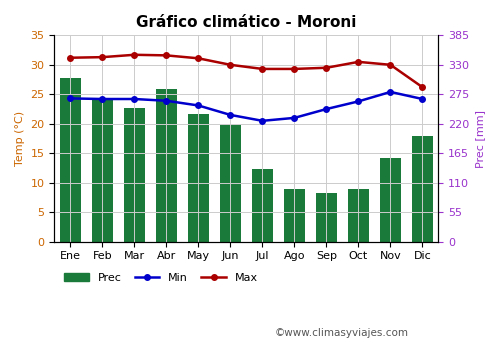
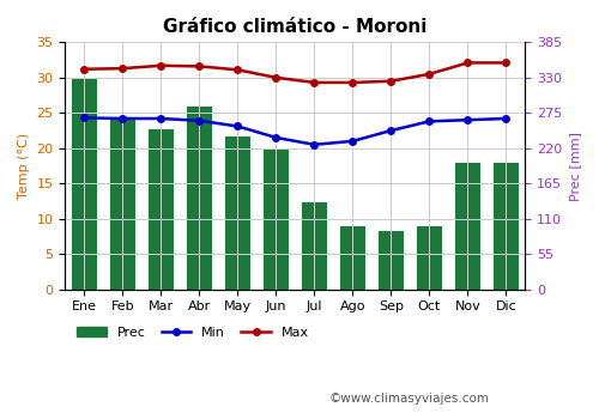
Prec/Ene: 306 -> 330
Prec/Nov: 156 -> 197
Min/Nov: 25.4 -> 24.0
Max/Nov: 30.0 -> 32.1
Max/Dic: 26.2 -> 32.1
